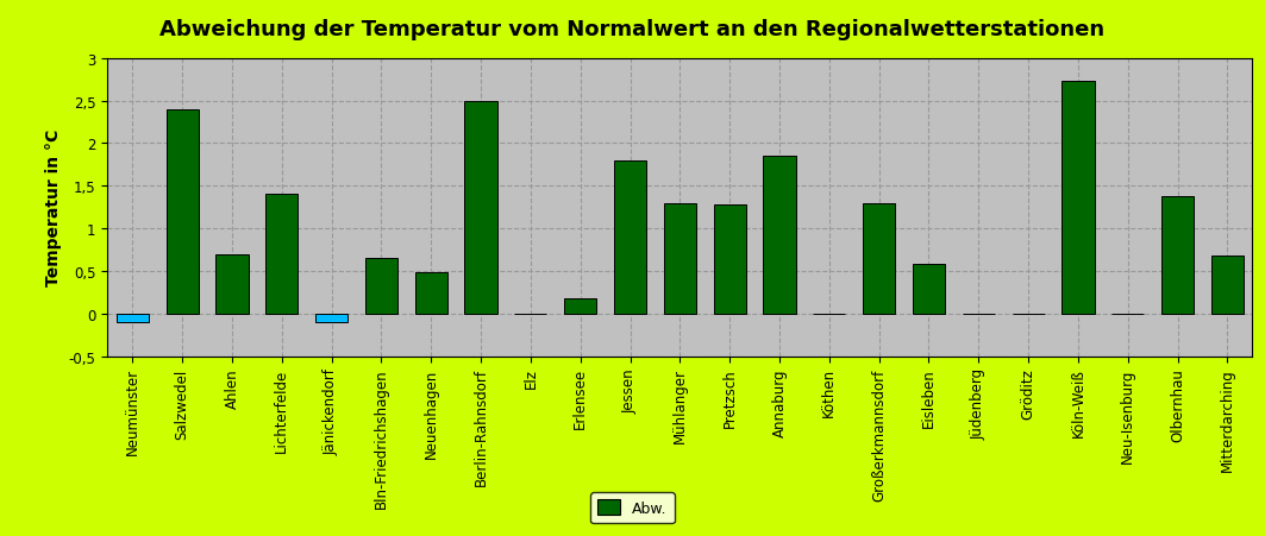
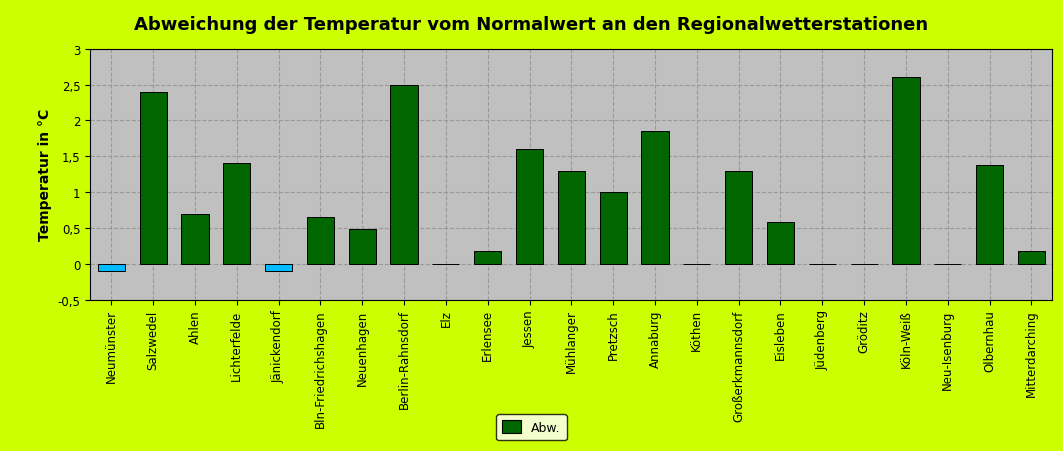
Jessen: 1,80 -> 1,60
Pretzsch: 1,28 -> 1,00
Köln-Weiß: 2,73 -> 2,60
Mitterdarching: 0,68 -> 0,18
